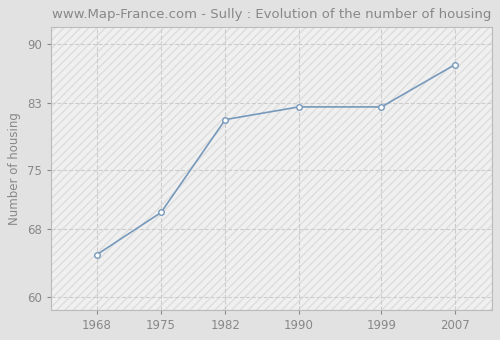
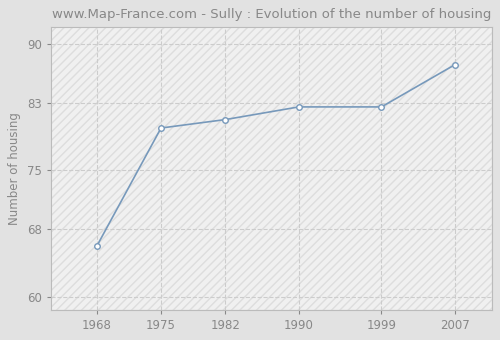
1968: 65.0 -> 66.0
1975: 70.0 -> 80.0
